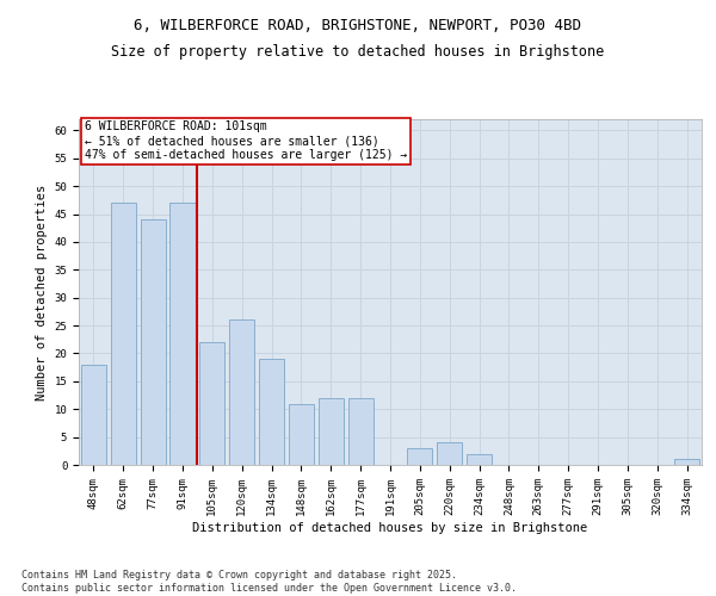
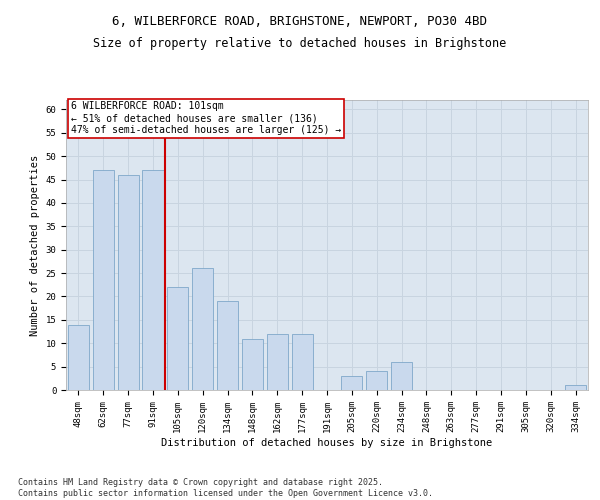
48sqm: 18 -> 14
77sqm: 44 -> 46
234sqm: 2 -> 6
